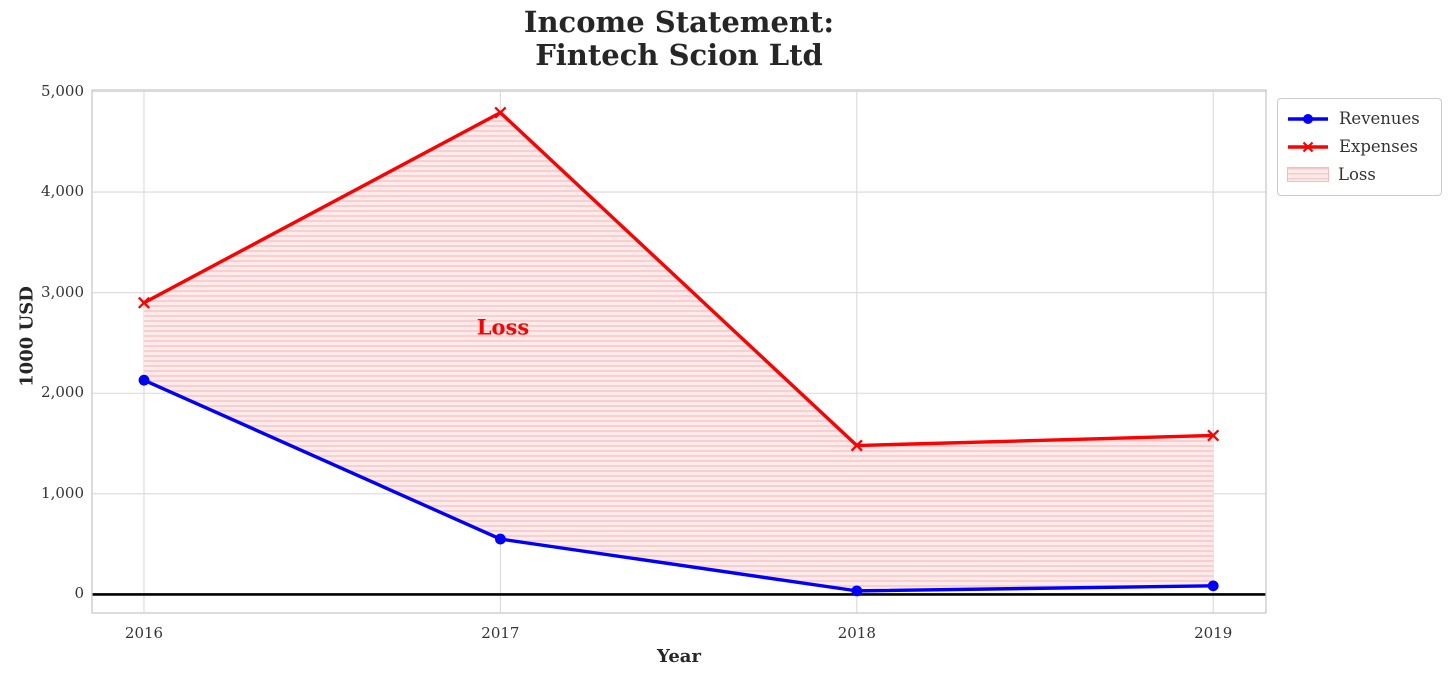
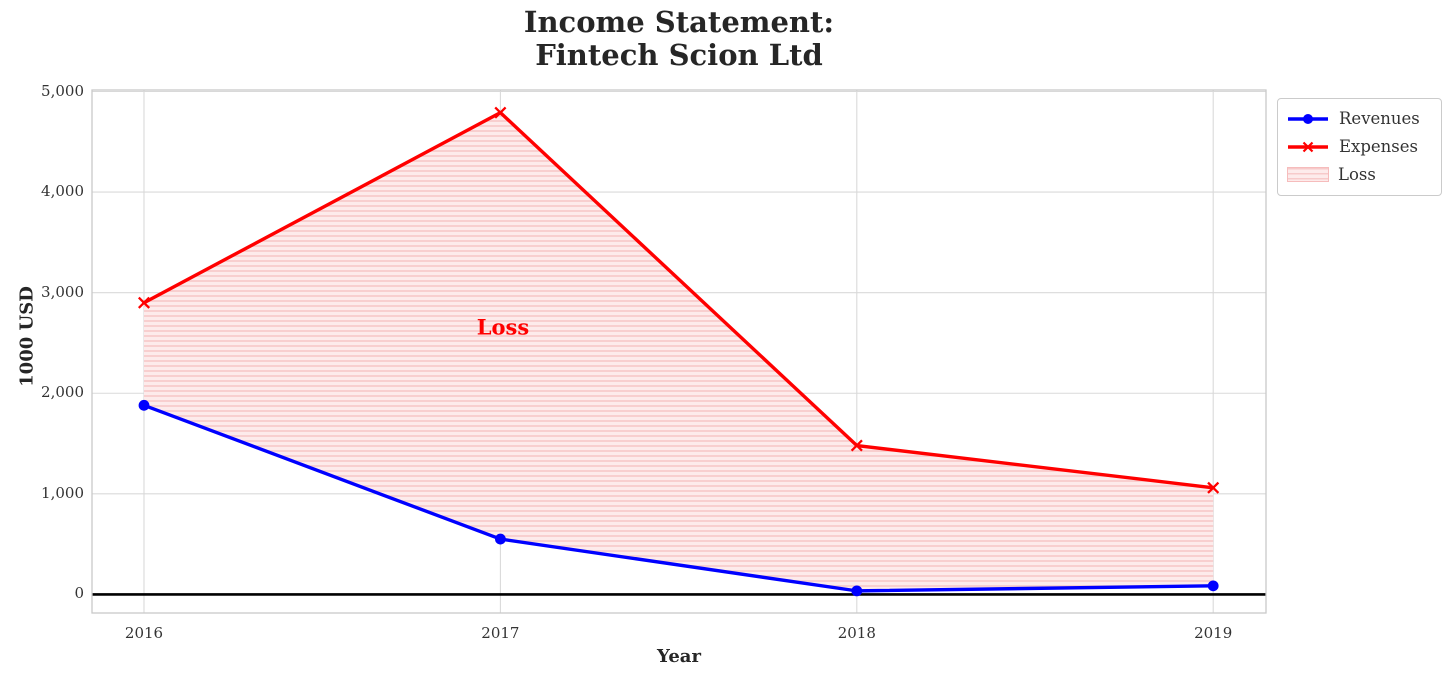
Revenues/2016: 2130 -> 1880
Expenses/2019: 1580 -> 1060
